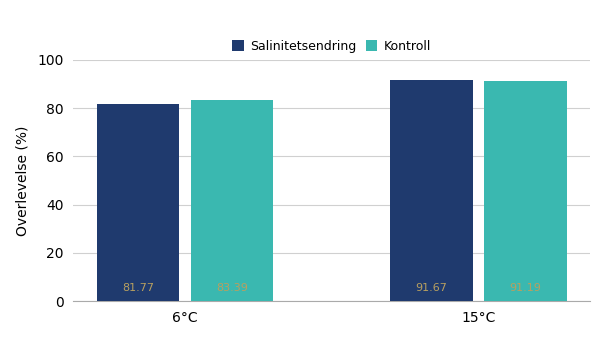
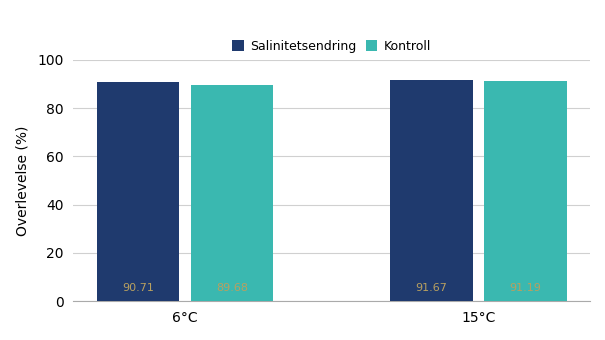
Salinitetsendring/6°C: 81.77 -> 90.71
Kontroll/6°C: 83.39 -> 89.68
